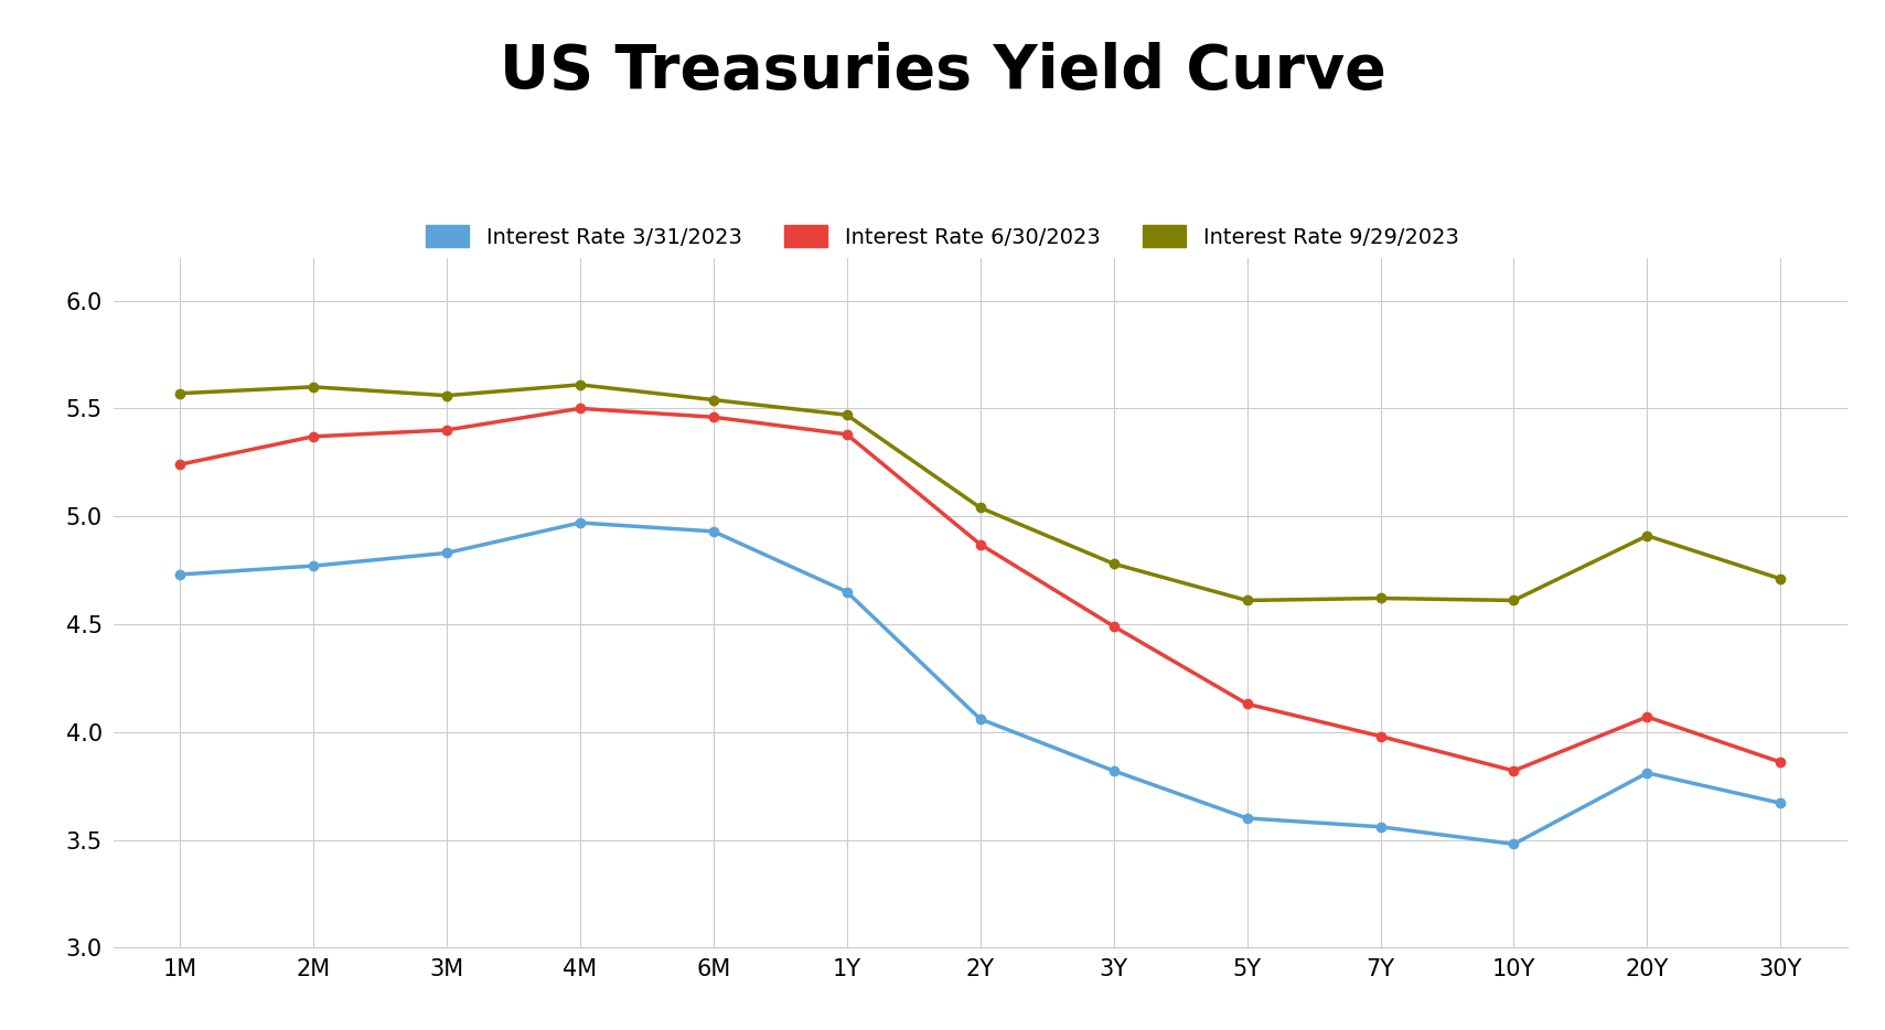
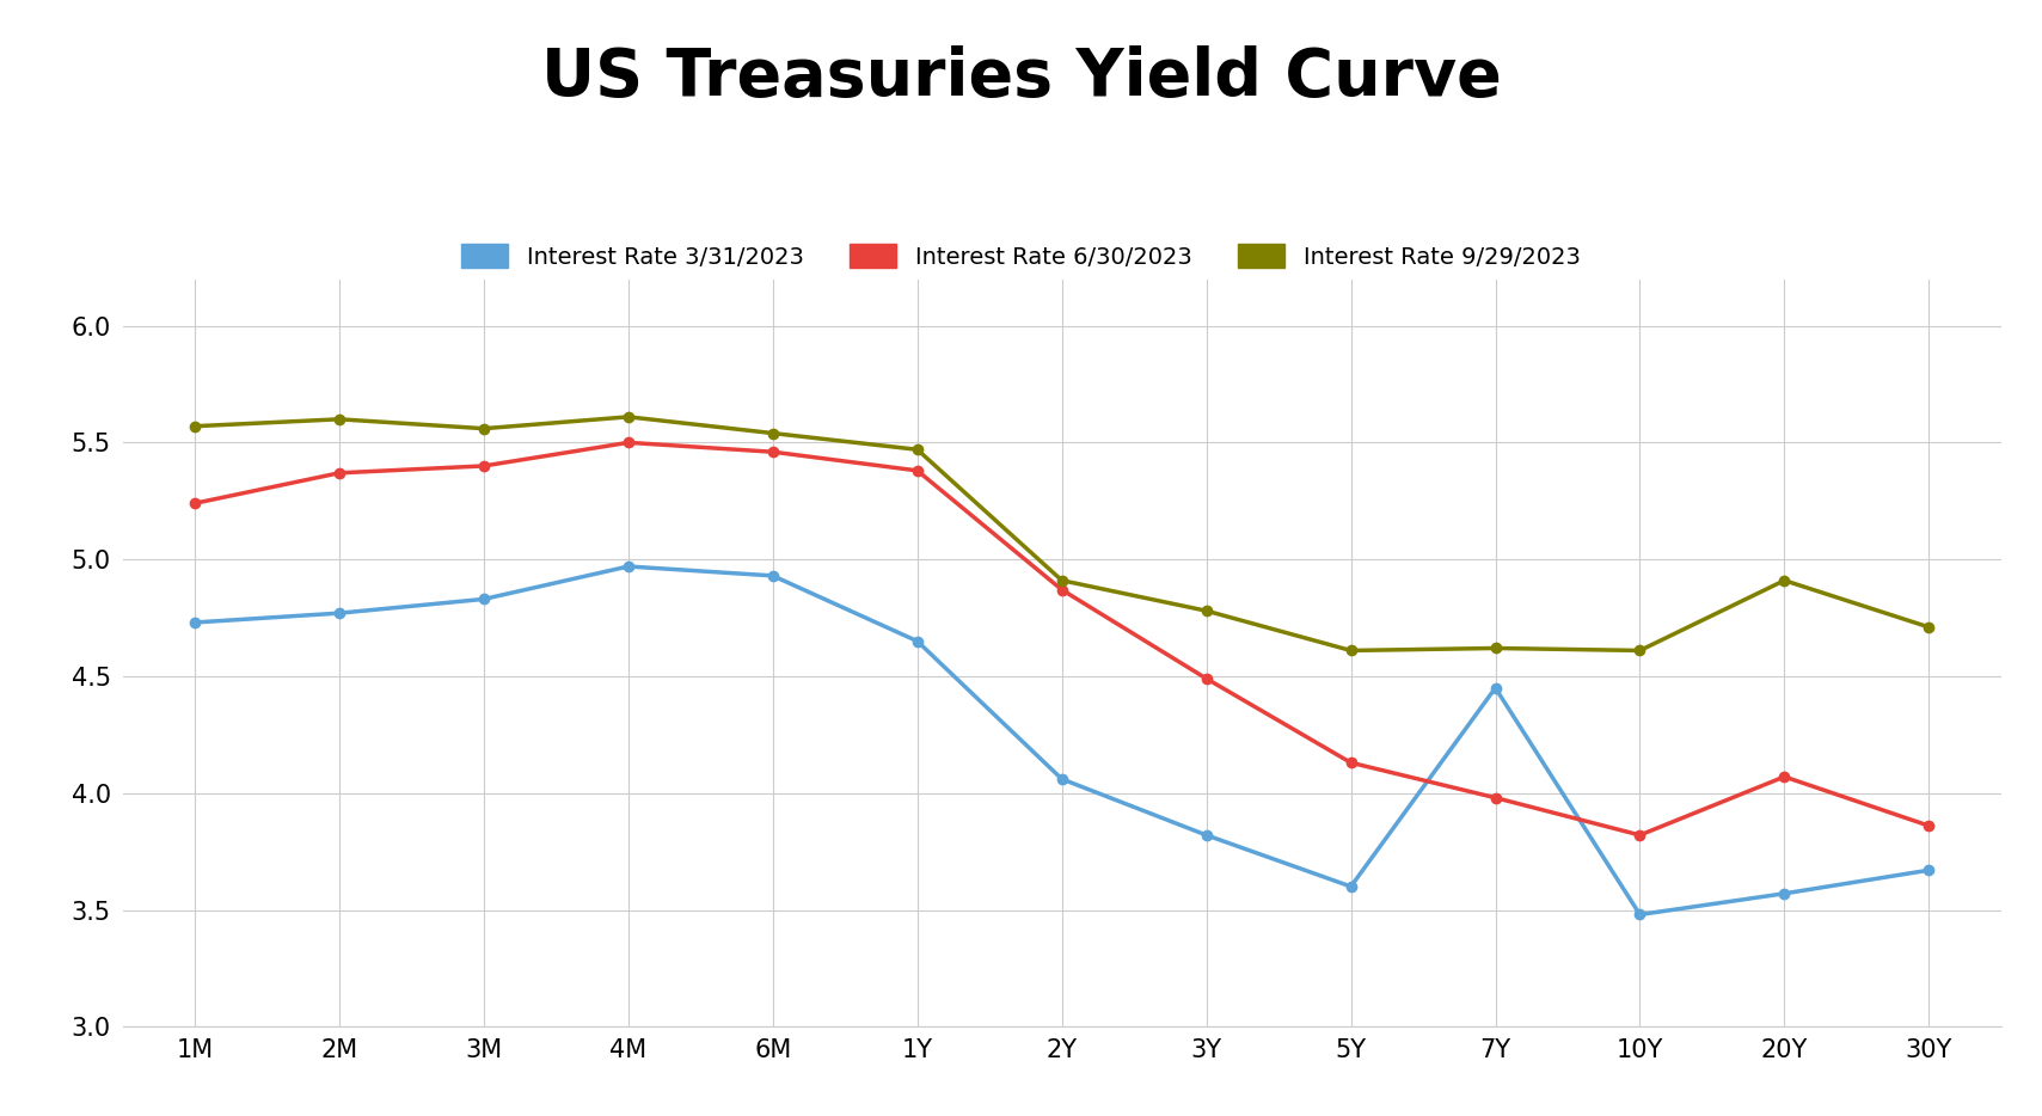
Interest Rate 9/29/2023/2Y: 5.04 -> 4.91
Interest Rate 3/31/2023/7Y: 3.56 -> 4.45
Interest Rate 3/31/2023/20Y: 3.81 -> 3.57
